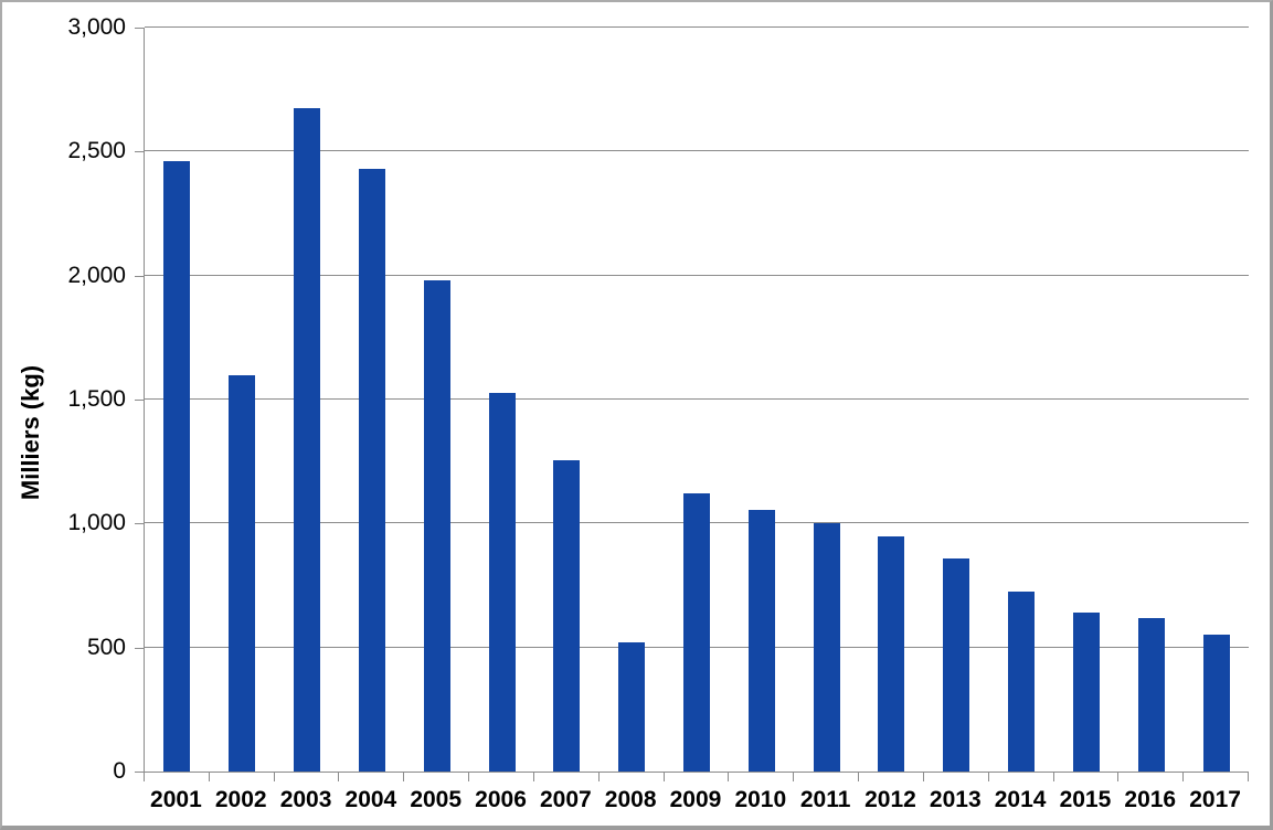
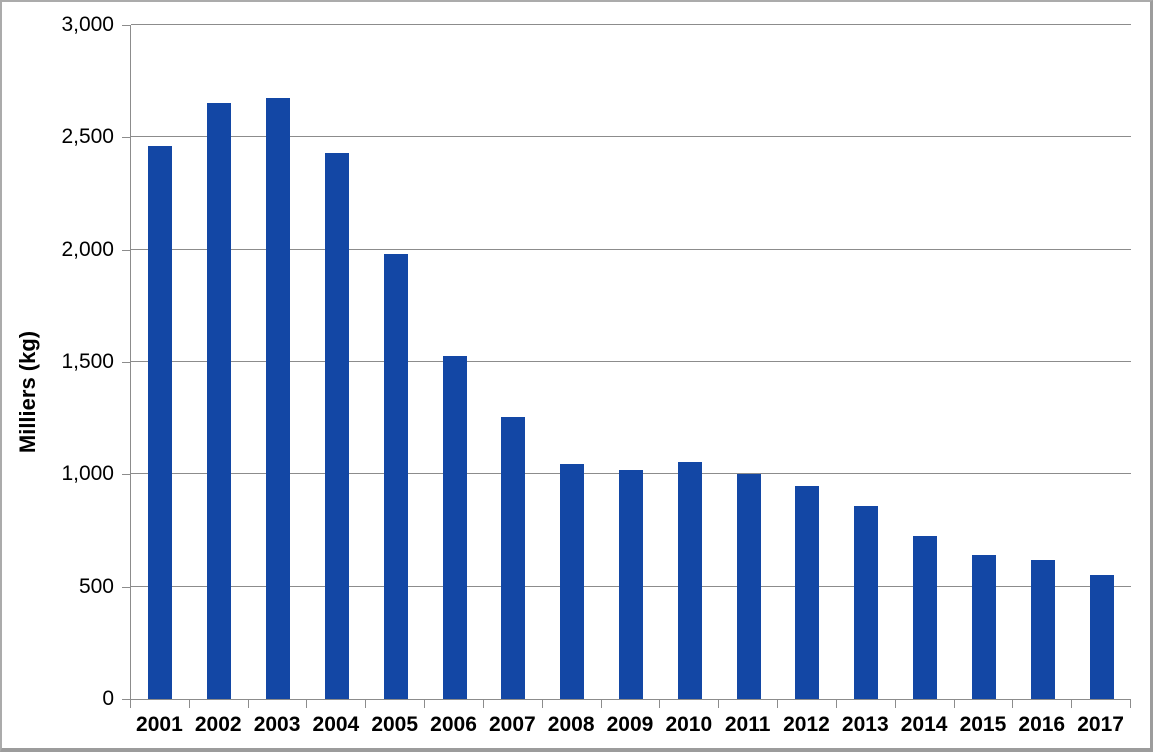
2002: 1600 -> 2660
2008: 520 -> 1040
2009: 1120 -> 1020
